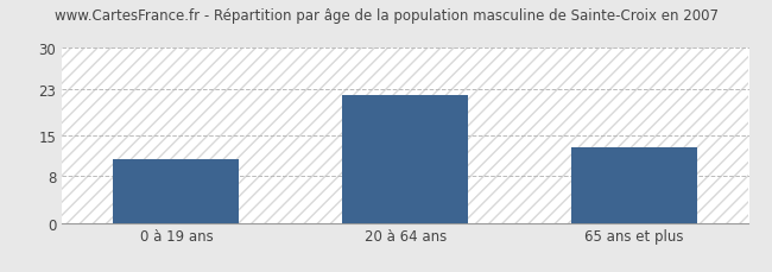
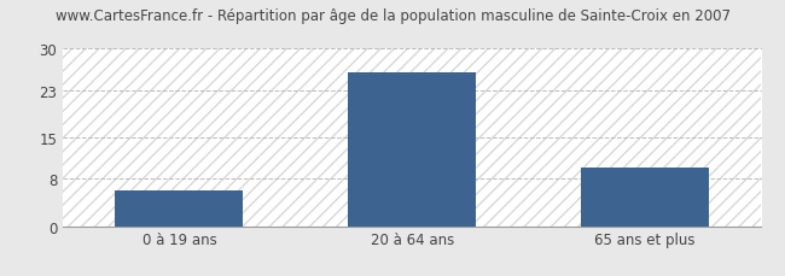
0 à 19 ans: 11 -> 6
20 à 64 ans: 22 -> 26
65 ans et plus: 13 -> 10
